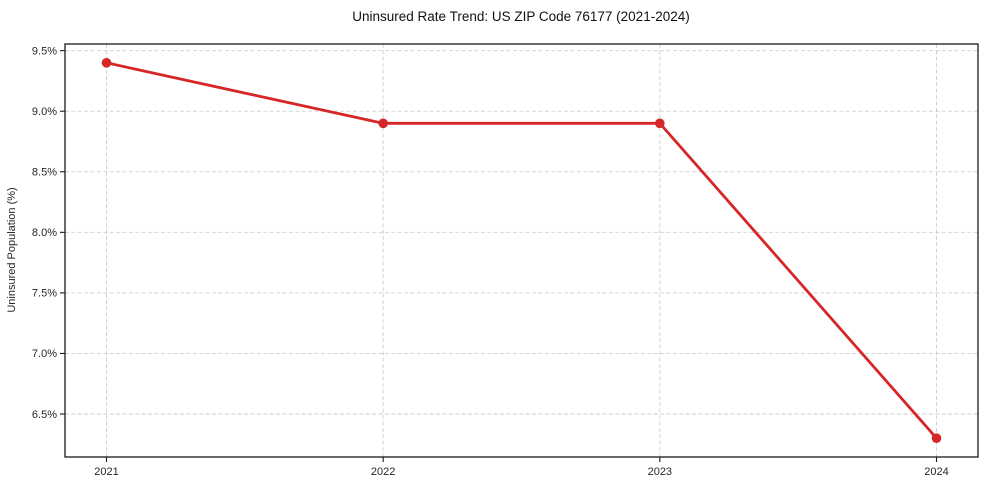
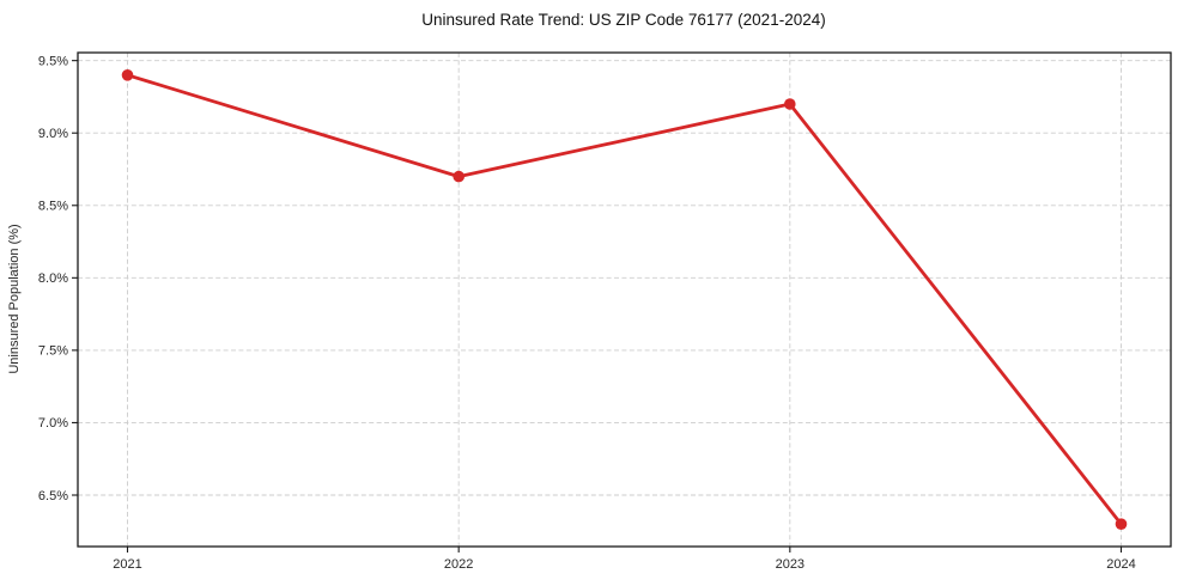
2022: 8.9% -> 8.7%
2023: 8.9% -> 9.2%
